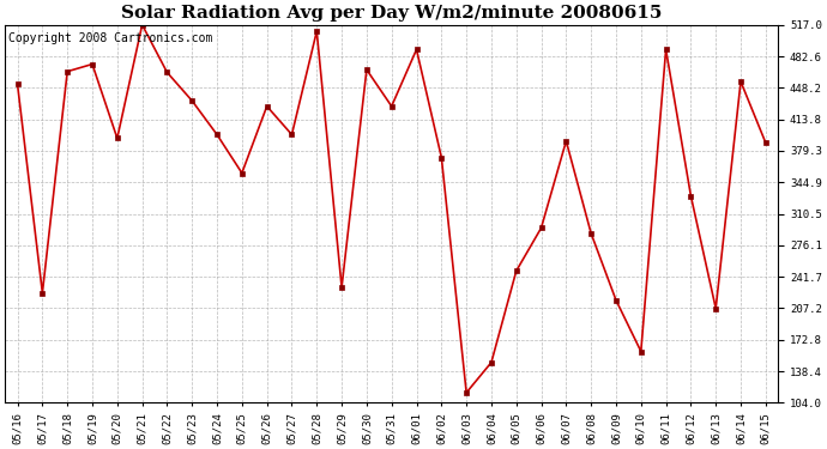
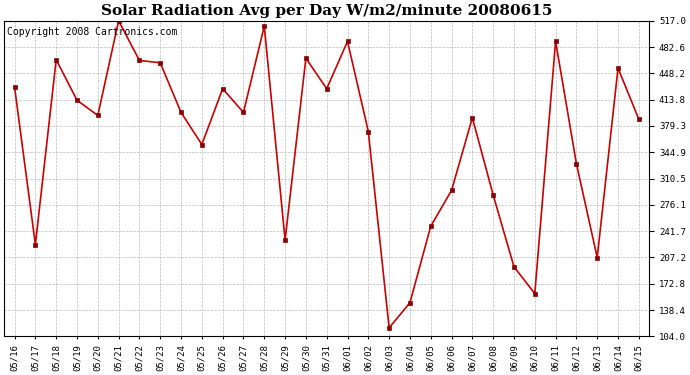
05/16: 452 -> 430
05/19: 474 -> 413
05/23: 434 -> 462
06/09: 216 -> 195
